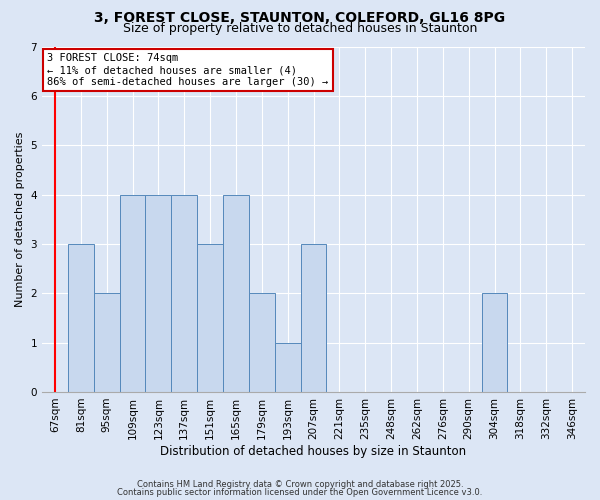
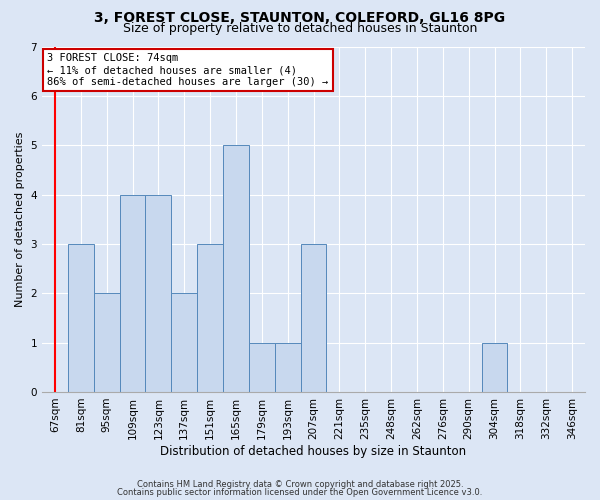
137sqm: 4 -> 2
165sqm: 4 -> 5
179sqm: 2 -> 1
304sqm: 2 -> 1
